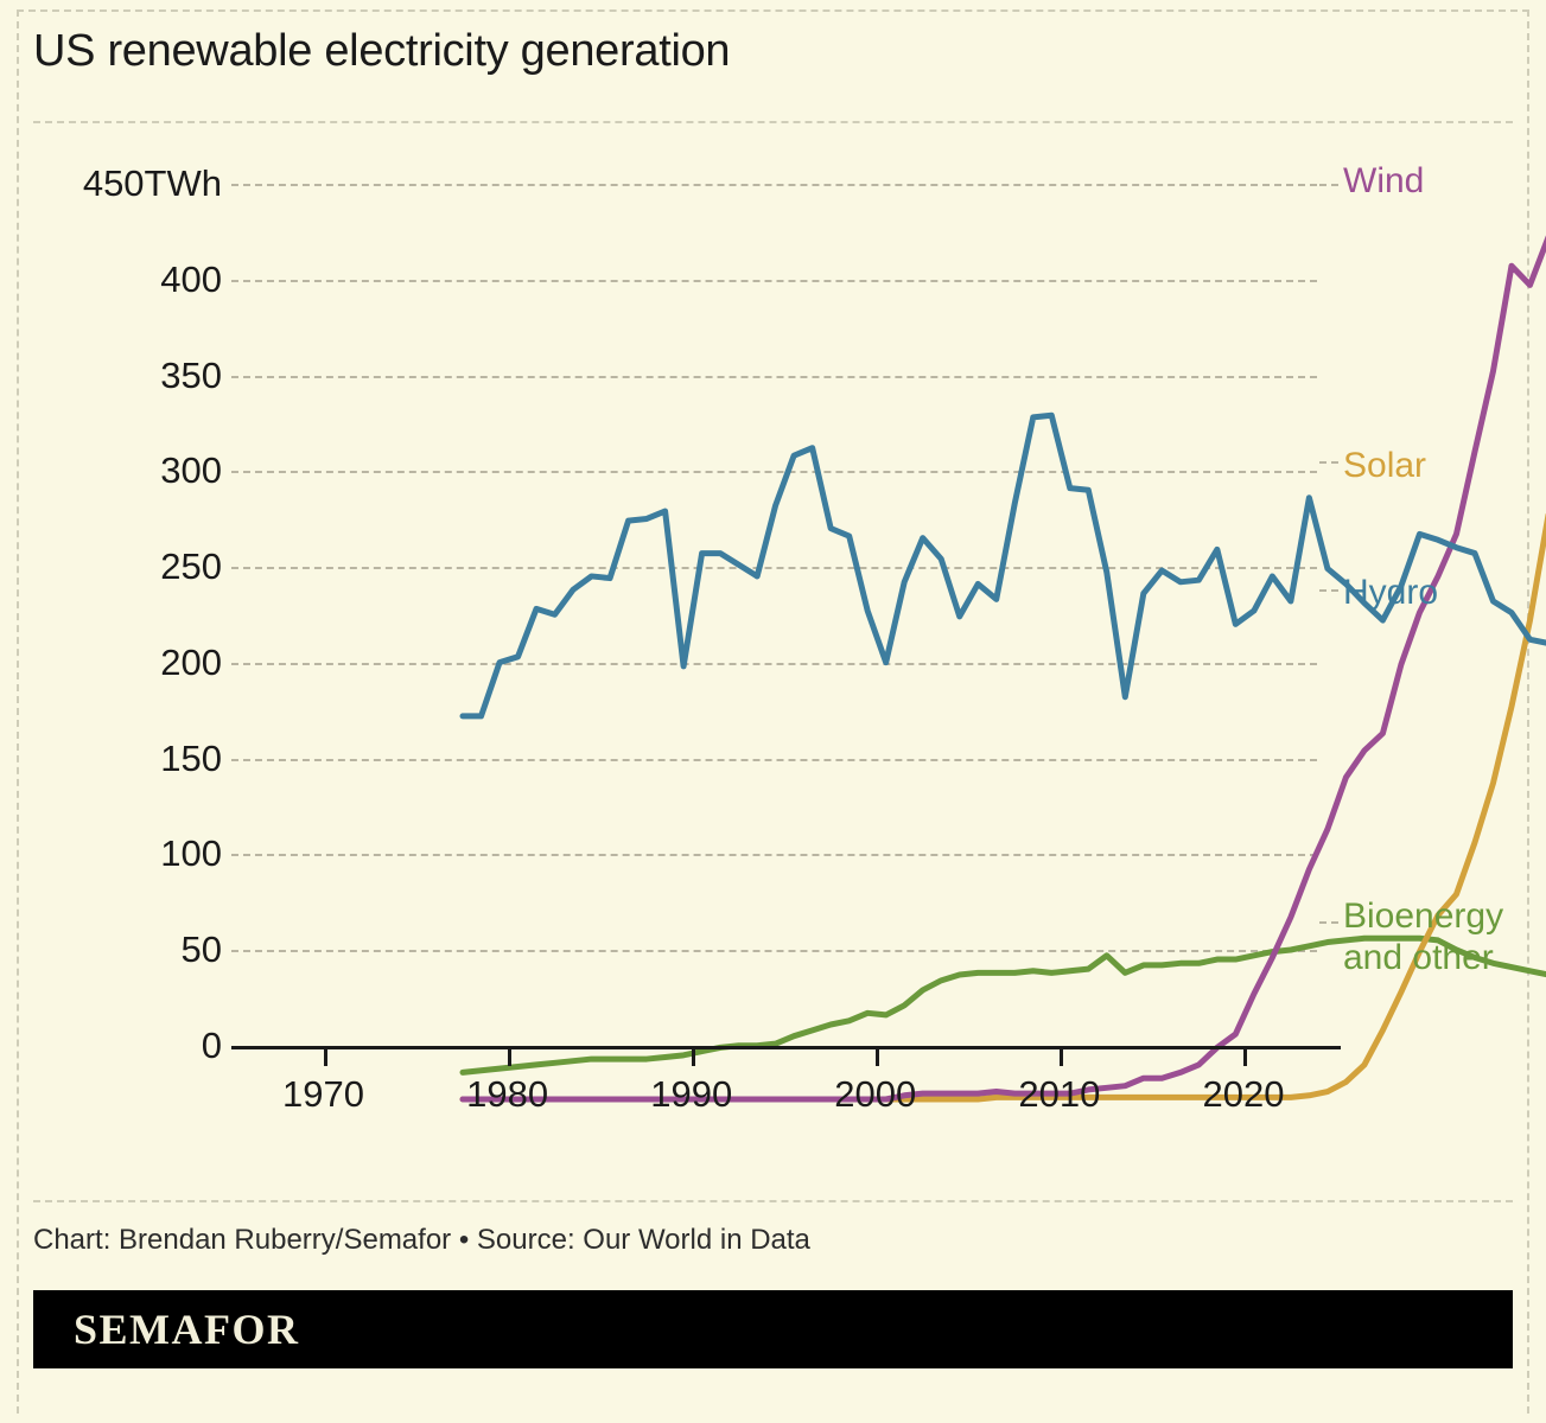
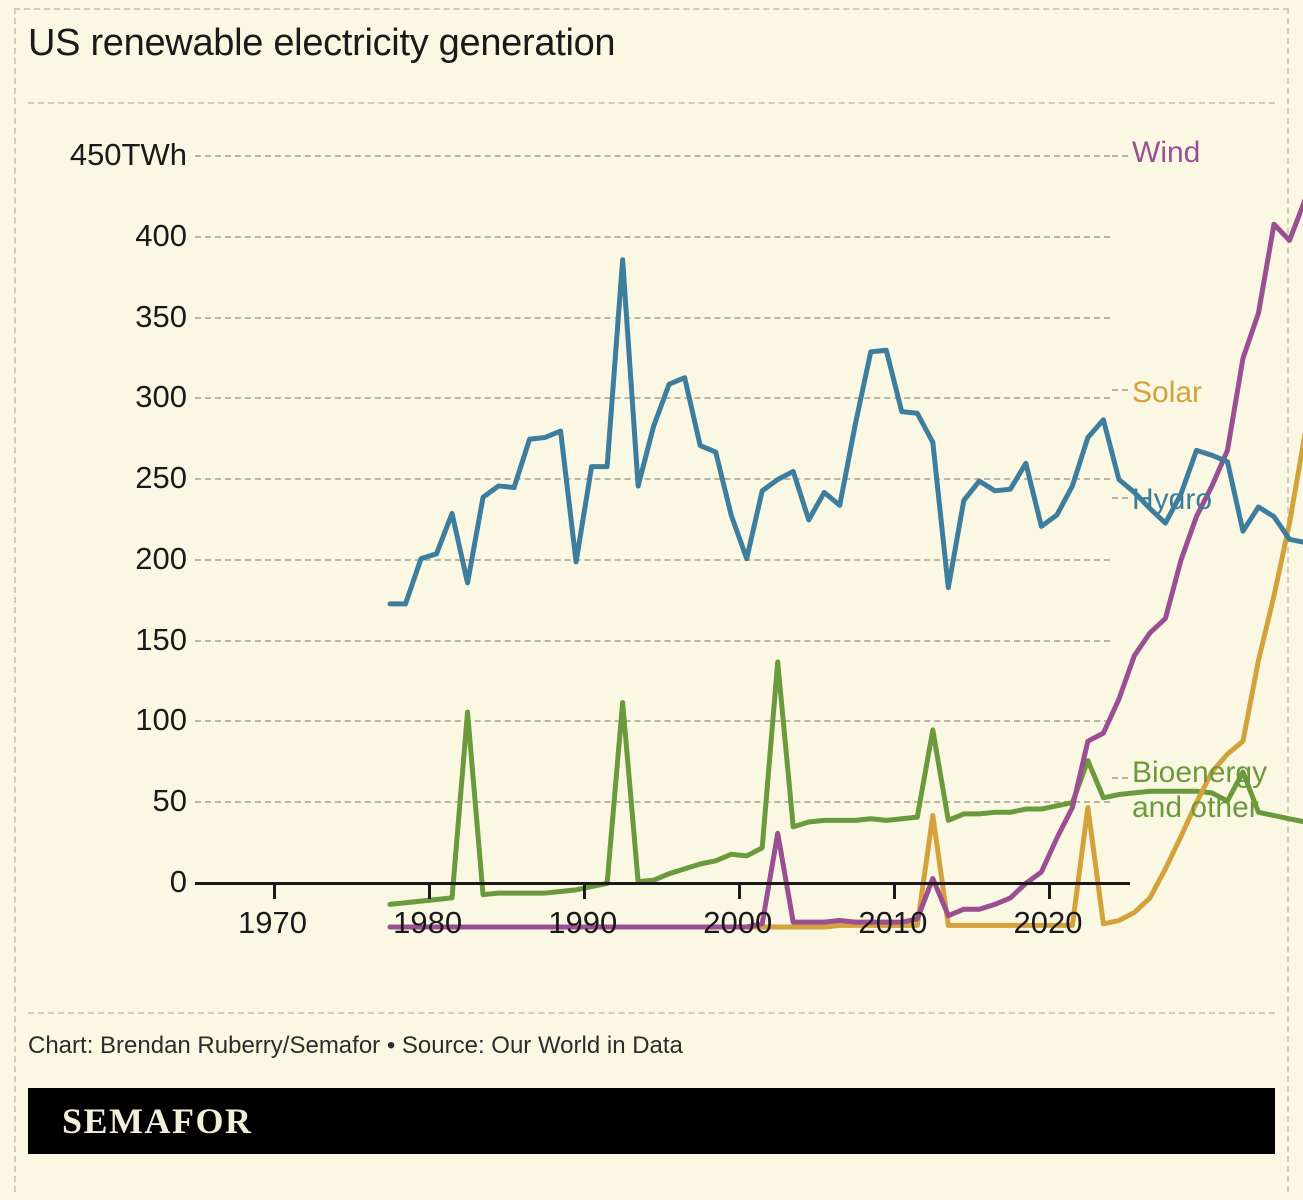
Hydro/1970: 253 -> 213
Bioenergy and other/1970: 19 -> 133
Hydro/1980: 279 -> 413
Bioenergy and other/1980: 28 -> 139
Hydro/1990: 293 -> 277
Wind/1990: 3 -> 58
Bioenergy and other/1990: 57 -> 164
Hydro/2000: 275 -> 300
Wind/2000: 6 -> 30
Solar/2000: 1 -> 69
Bioenergy and other/2000: 75 -> 122
Hydro/2010: 260 -> 303
Wind/2010: 95 -> 115
Solar/2010: 1 -> 74
Bioenergy and other/2010: 78 -> 103
Hydro/2020: 285 -> 245
Wind/2020: 338 -> 352
Solar/2020: 134 -> 115
Bioenergy and other/2020: 74 -> 96
